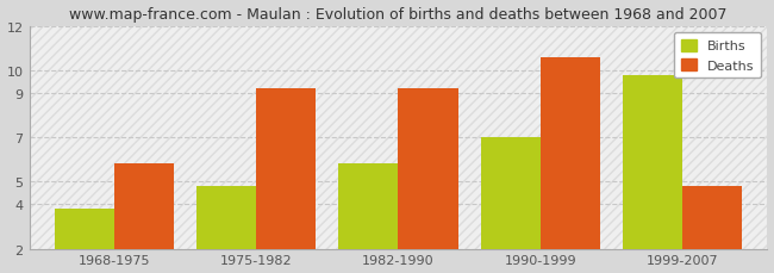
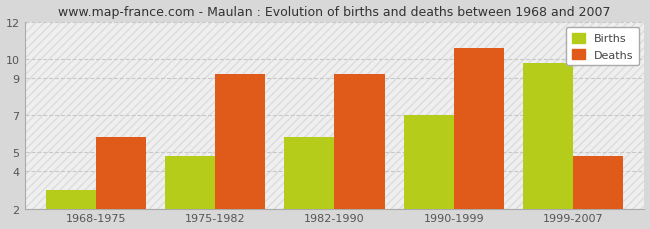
Births/1968-1975: 3.8 -> 3.0
